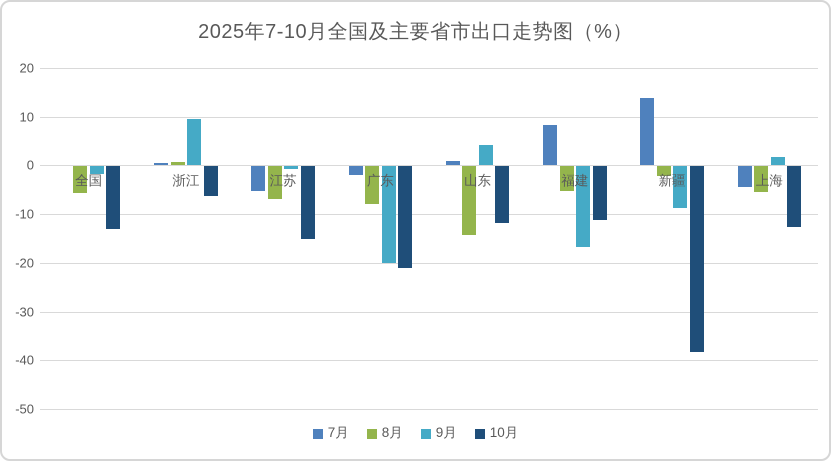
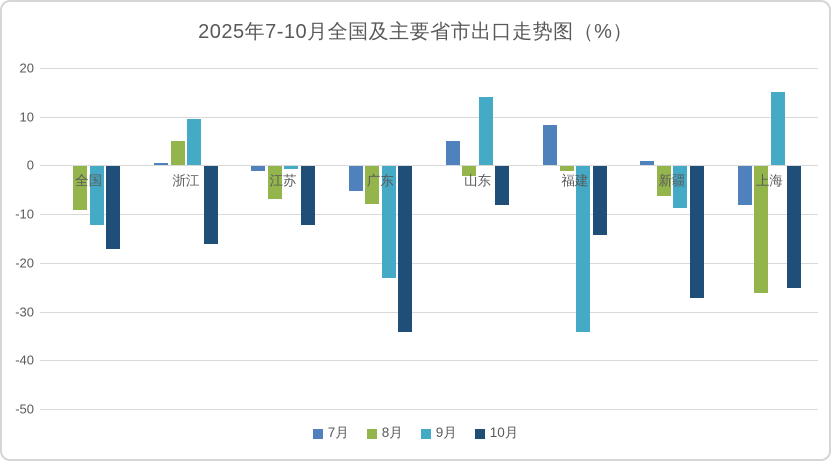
8月/全国: -5 -> -9
9月/全国: -2 -> -12
10月/全国: -13 -> -17
8月/浙江: 1 -> 5
10月/浙江: -6 -> -16
7月/江苏: -5 -> -1
10月/江苏: -15 -> -12
7月/广东: -2 -> -5
9月/广东: -20 -> -23
10月/广东: -21 -> -34
7月/山东: 1 -> 5
8月/山东: -14 -> -2
9月/山东: 4 -> 14
10月/山东: -12 -> -8
8月/福建: -5 -> -1
9月/福建: -17 -> -34
10月/福建: -11 -> -14
7月/新疆: 14 -> 1
8月/新疆: -2 -> -6
10月/新疆: -38 -> -27
7月/上海: -4 -> -8
8月/上海: -5 -> -26
9月/上海: 2 -> 15
10月/上海: -12 -> -25
